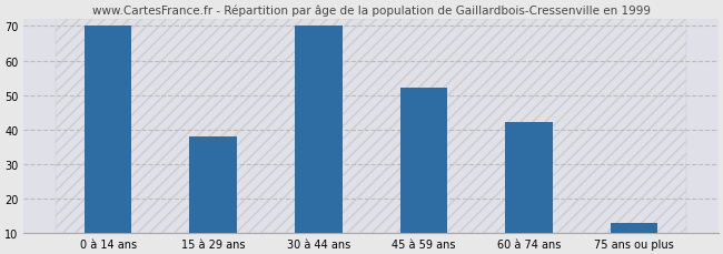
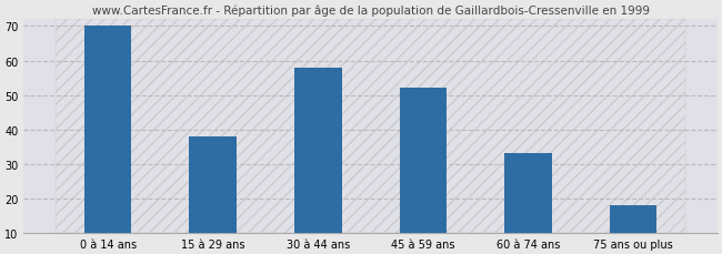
30 à 44 ans: 70 -> 58
60 à 74 ans: 42 -> 33
75 ans ou plus: 13 -> 18
